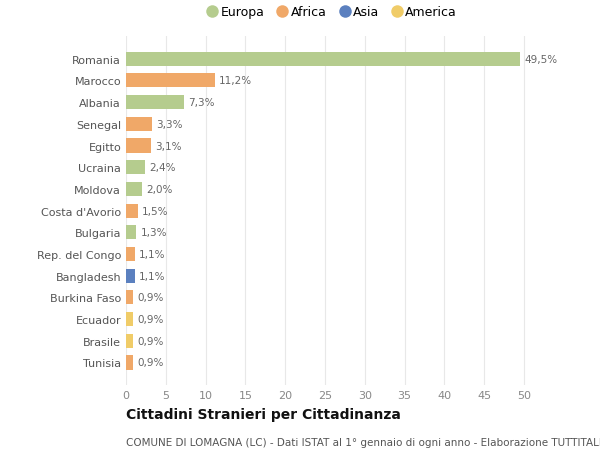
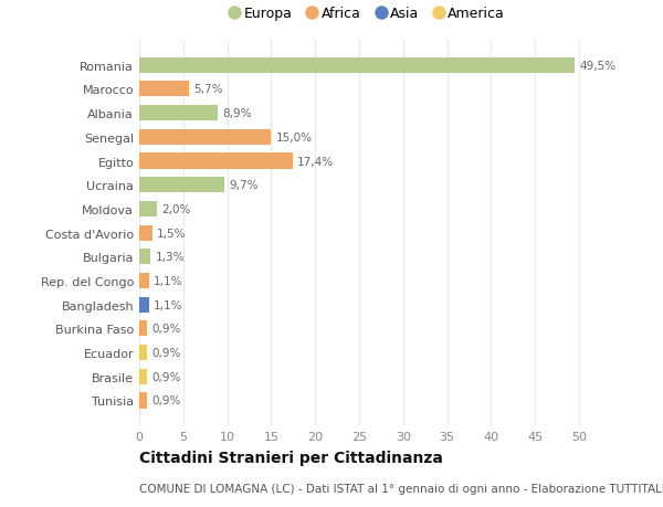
Marocco: 11,2% -> 5,7%
Albania: 7,3% -> 8,9%
Senegal: 3,3% -> 15,0%
Egitto: 3,1% -> 17,4%
Ucraina: 2,4% -> 9,7%
